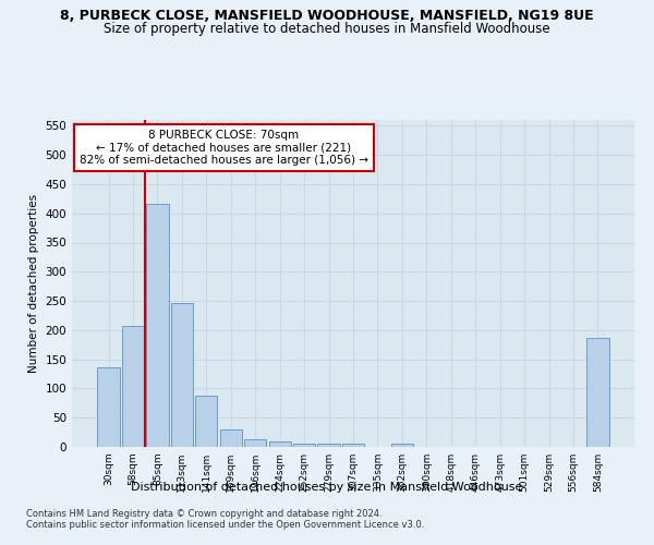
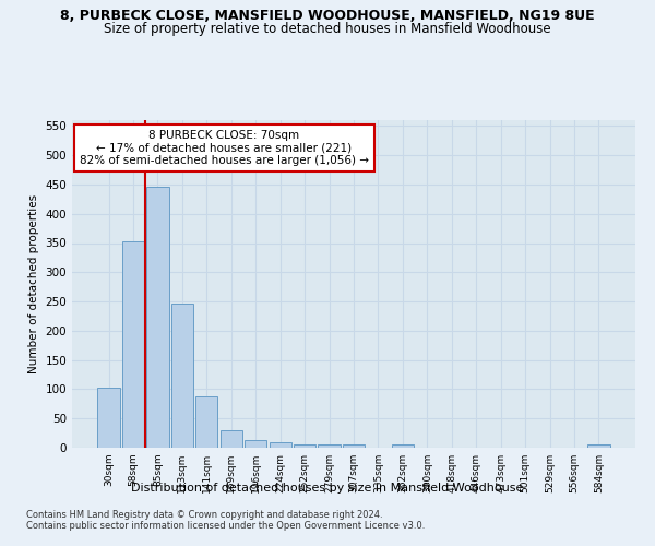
30sqm: 136 -> 103
58sqm: 208 -> 353
85sqm: 416 -> 447
584sqm: 186 -> 5
